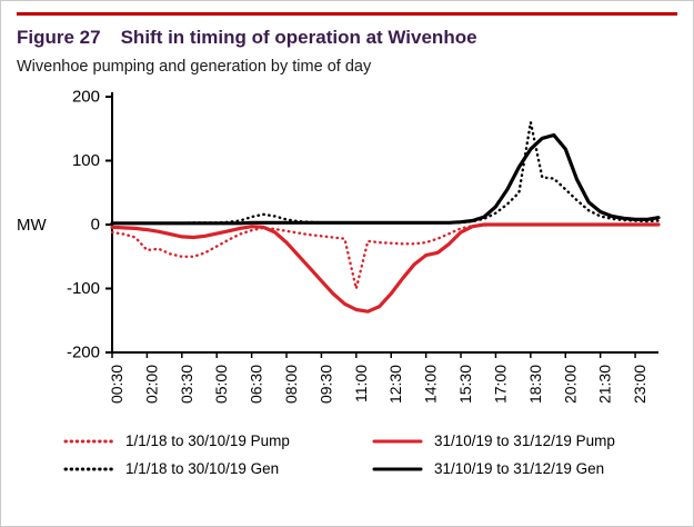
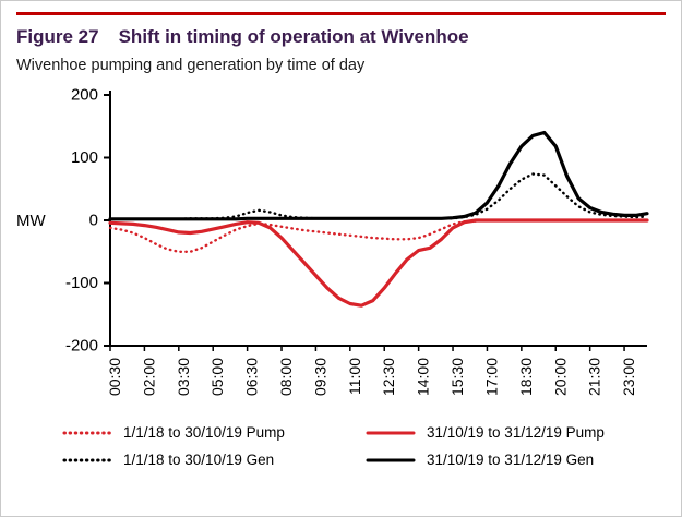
1/1/18 to 30/10/19 Pump/02:00: -40 -> -30
1/1/18 to 30/10/19 Pump/11:00: -100 -> -20
1/1/18 to 30/10/19 Gen/18:30: 160 -> 60
